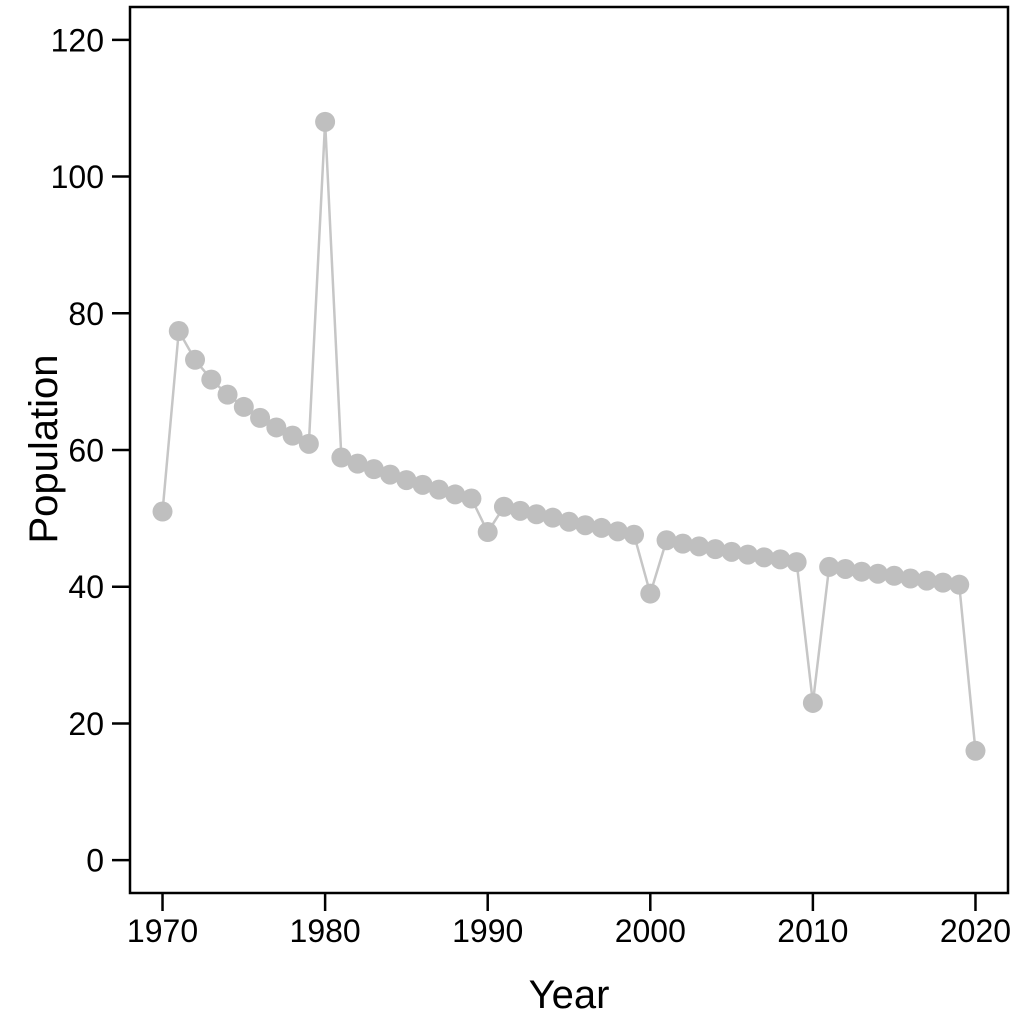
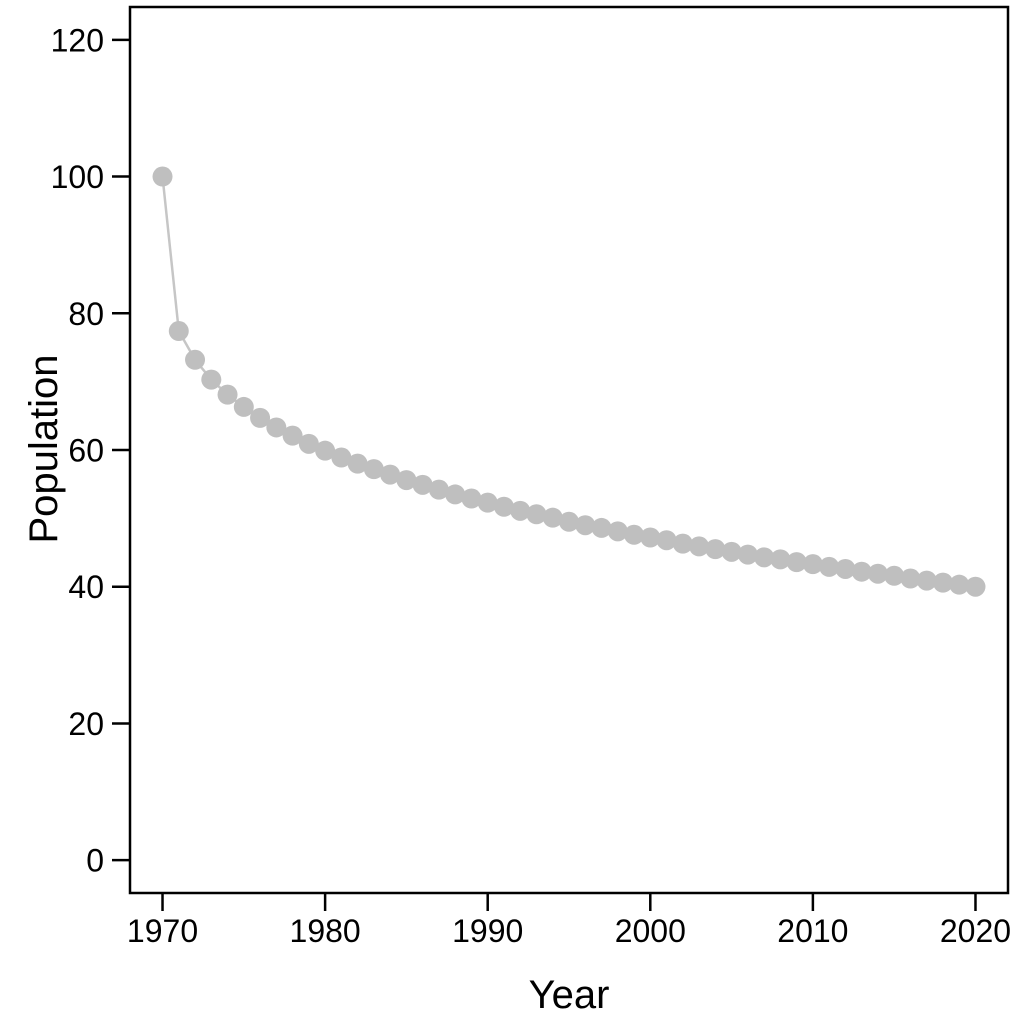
1970: 51 -> 100
1980: 108 -> 60
1990: 48 -> 52
2000: 39 -> 47
2010: 23 -> 43
2020: 16 -> 40
